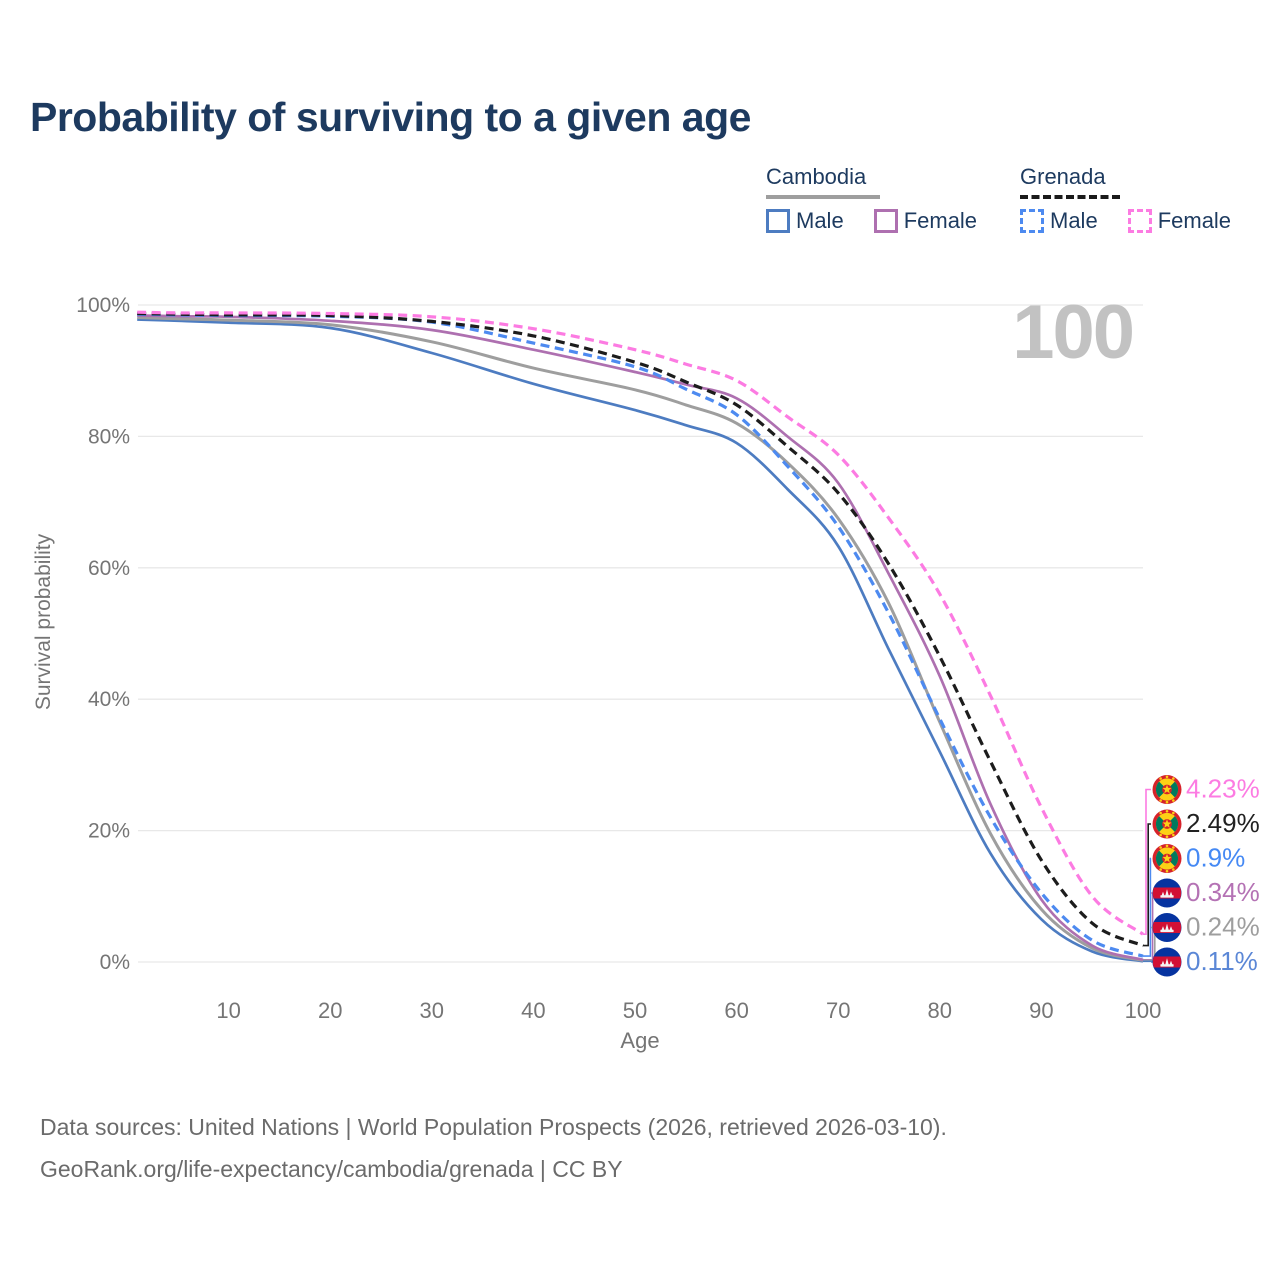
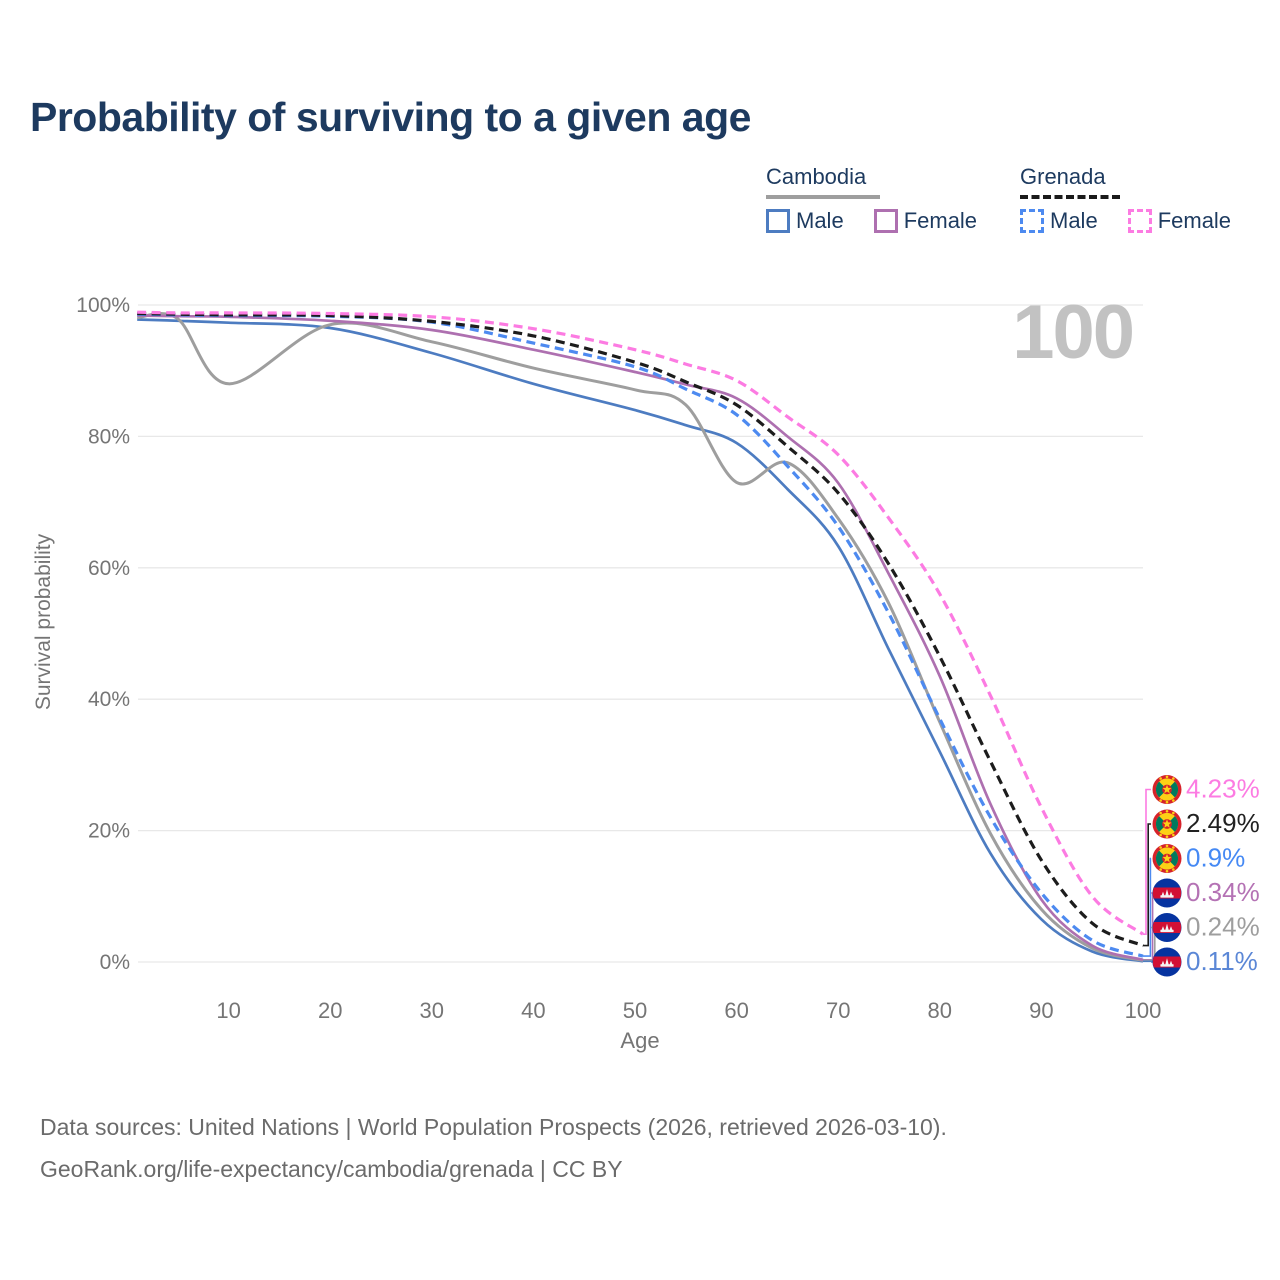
Cambodia/10: 98% -> 88%
Cambodia/60: 82% -> 73%
